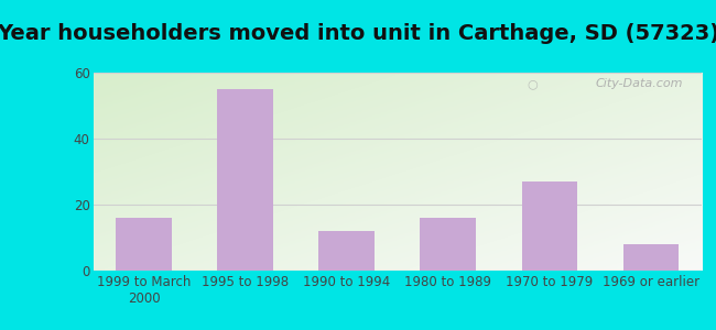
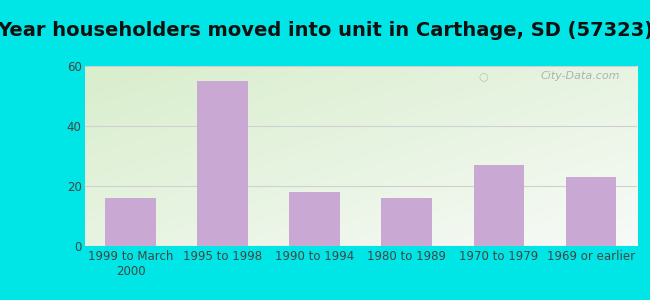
1990 to 1994: 12 -> 18
1969 or earlier: 8 -> 23
